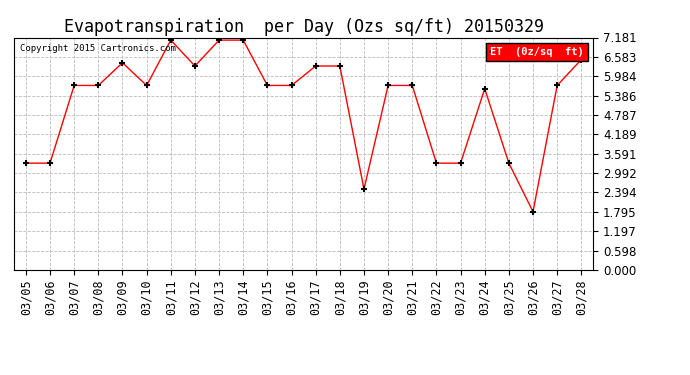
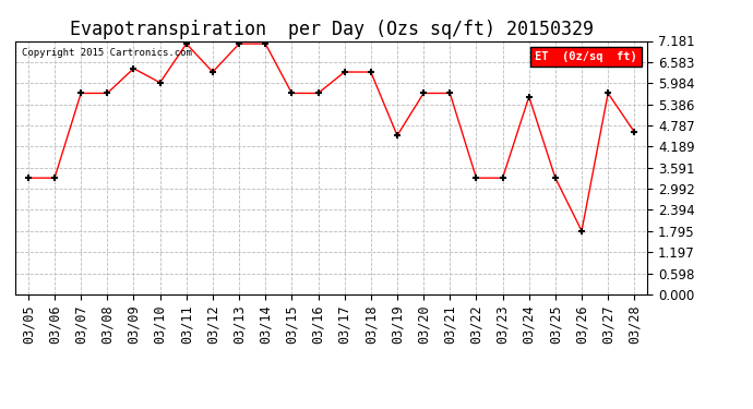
03/10: 5.7 -> 6.0
03/19: 2.5 -> 4.5
03/28: 6.5 -> 4.6
